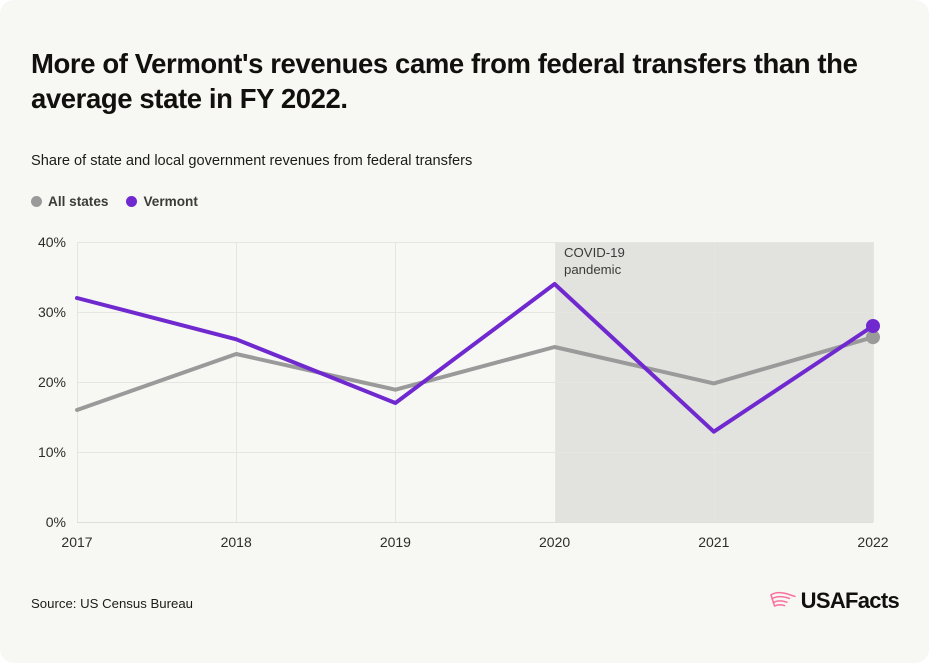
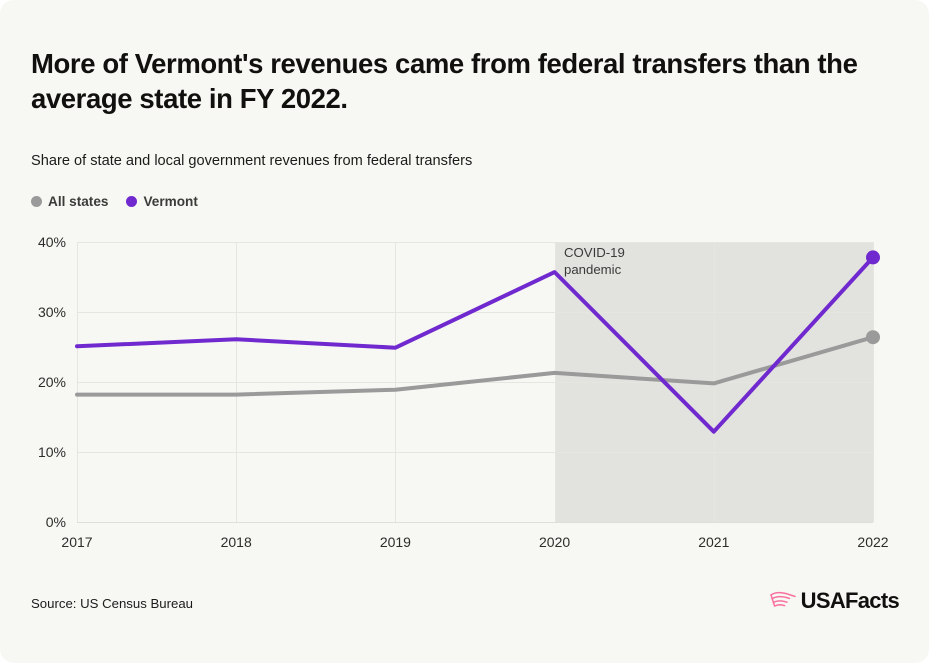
All states/2017: 16% -> 18%
Vermont/2017: 32% -> 25%
All states/2018: 24% -> 18%
Vermont/2019: 17% -> 25%
All states/2020: 25% -> 21%
Vermont/2020: 34% -> 36%
Vermont/2022: 28% -> 38%
